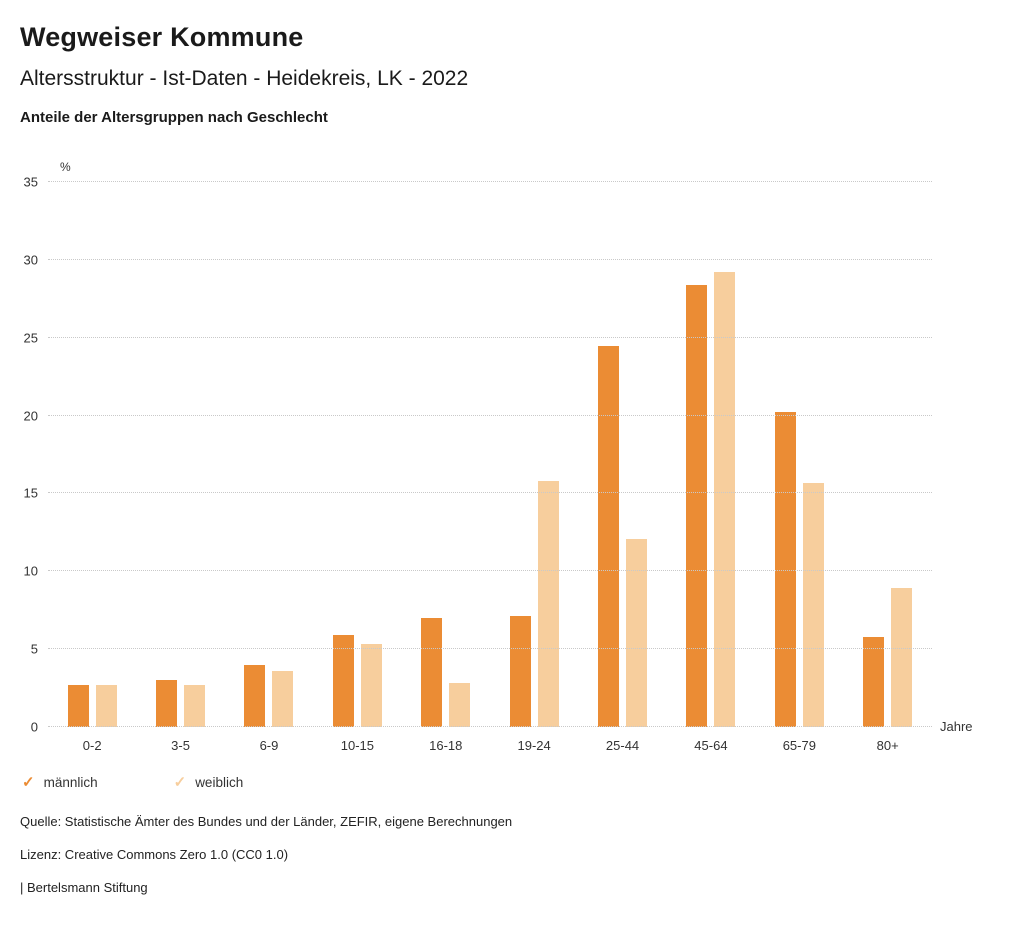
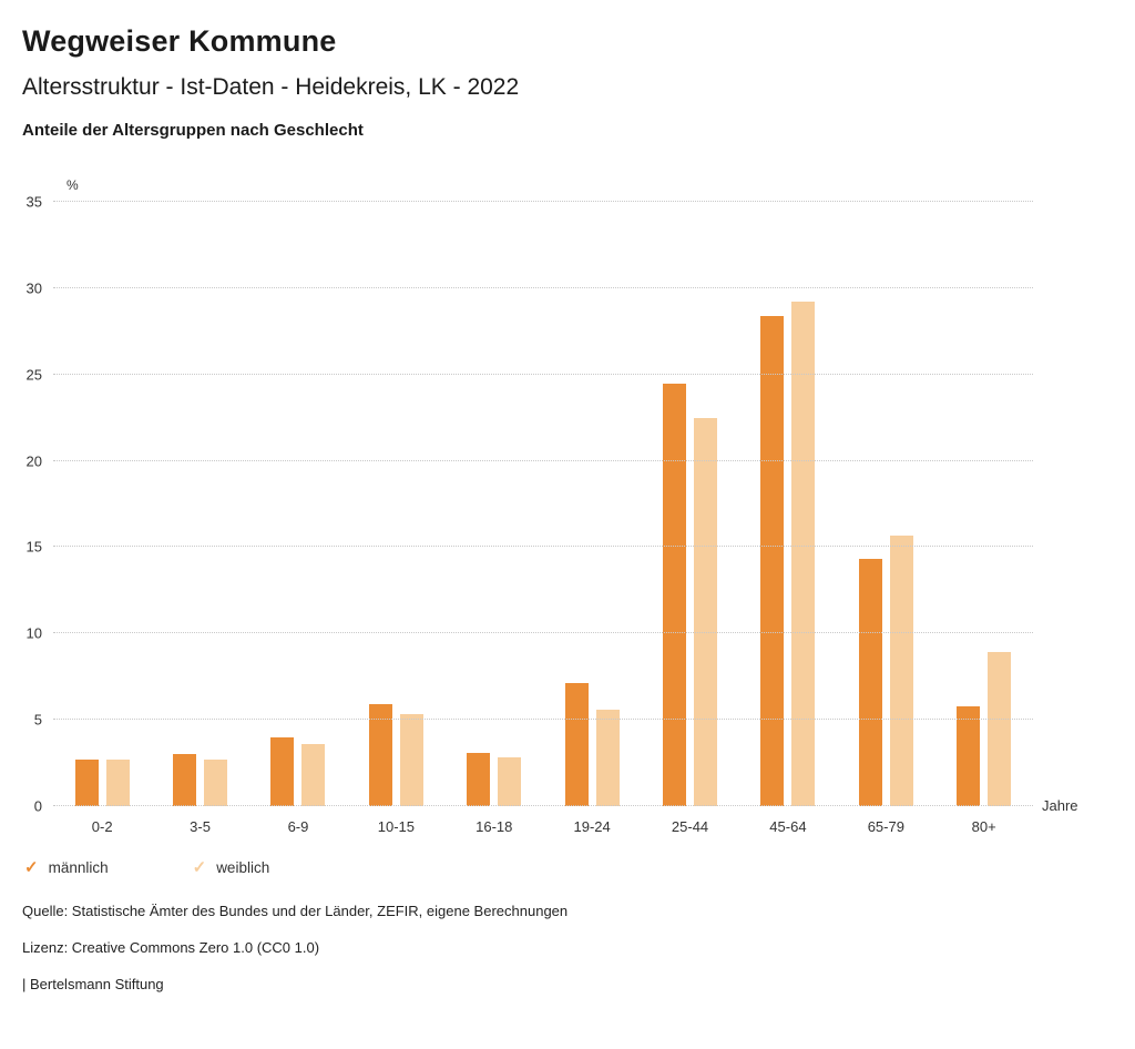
männlich/16-18: 7.0 -> 3.1
weiblich/19-24: 15.8 -> 5.6
weiblich/25-44: 12.1 -> 22.5
männlich/65-79: 20.2 -> 14.3
